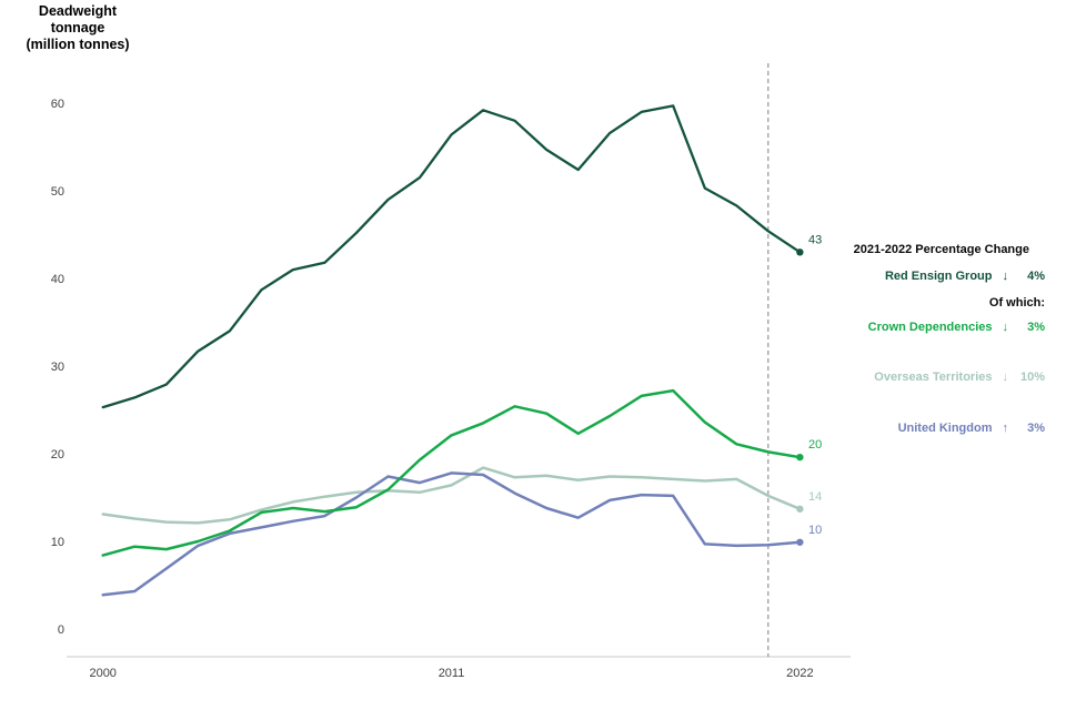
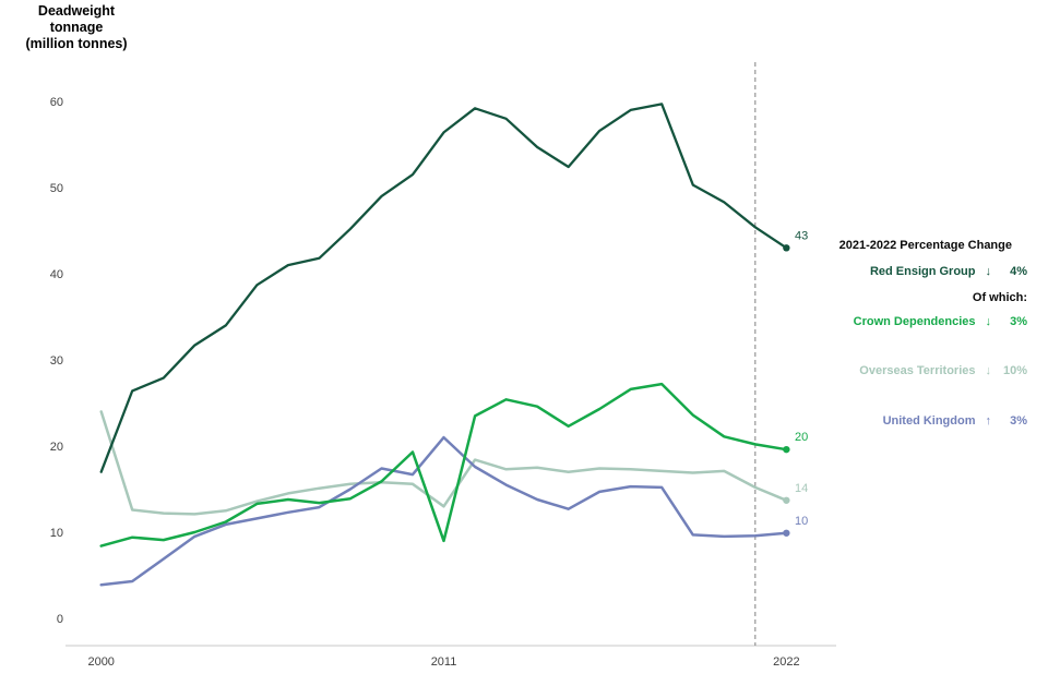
Red Ensign Group/2000: 25 -> 17
Overseas Territories/2000: 13 -> 24
Crown Dependencies/2011: 22 -> 9
Overseas Territories/2011: 16 -> 13
United Kingdom/2011: 18 -> 21
